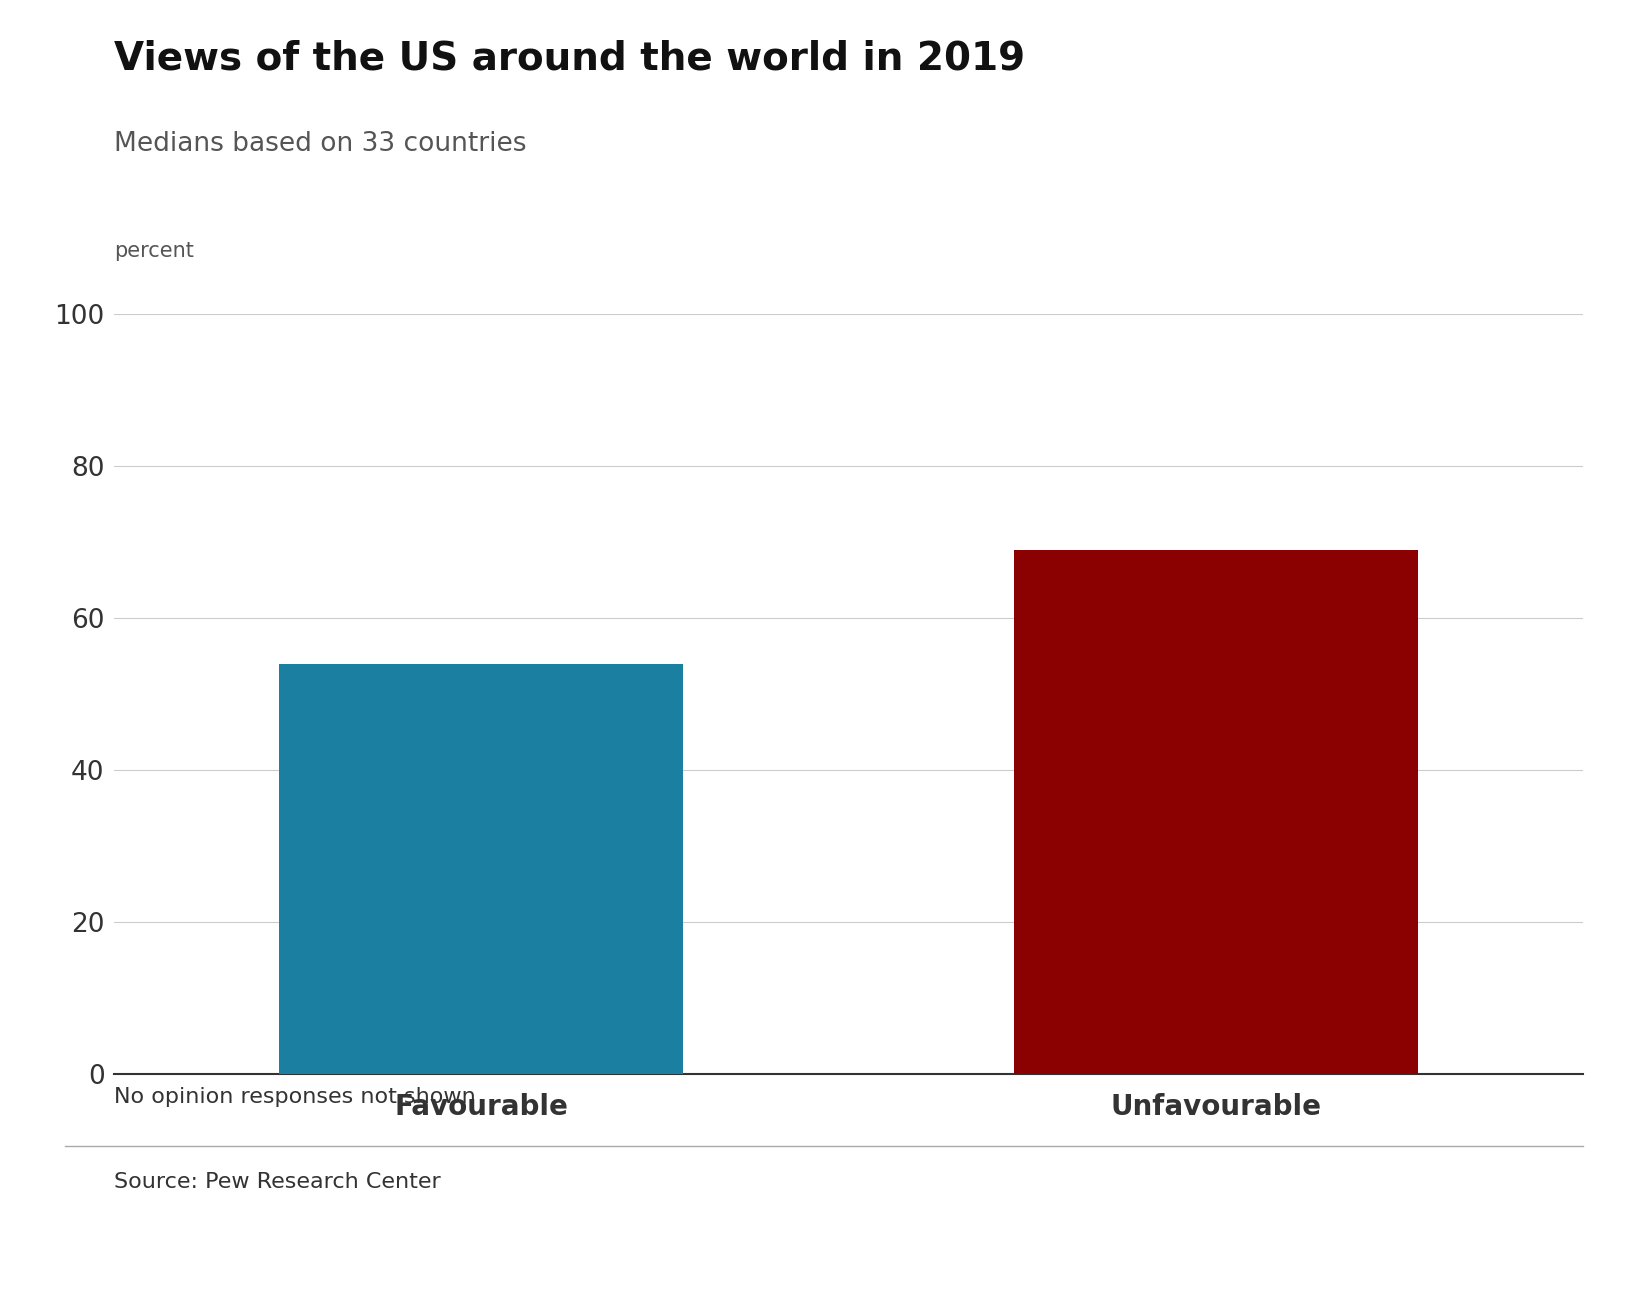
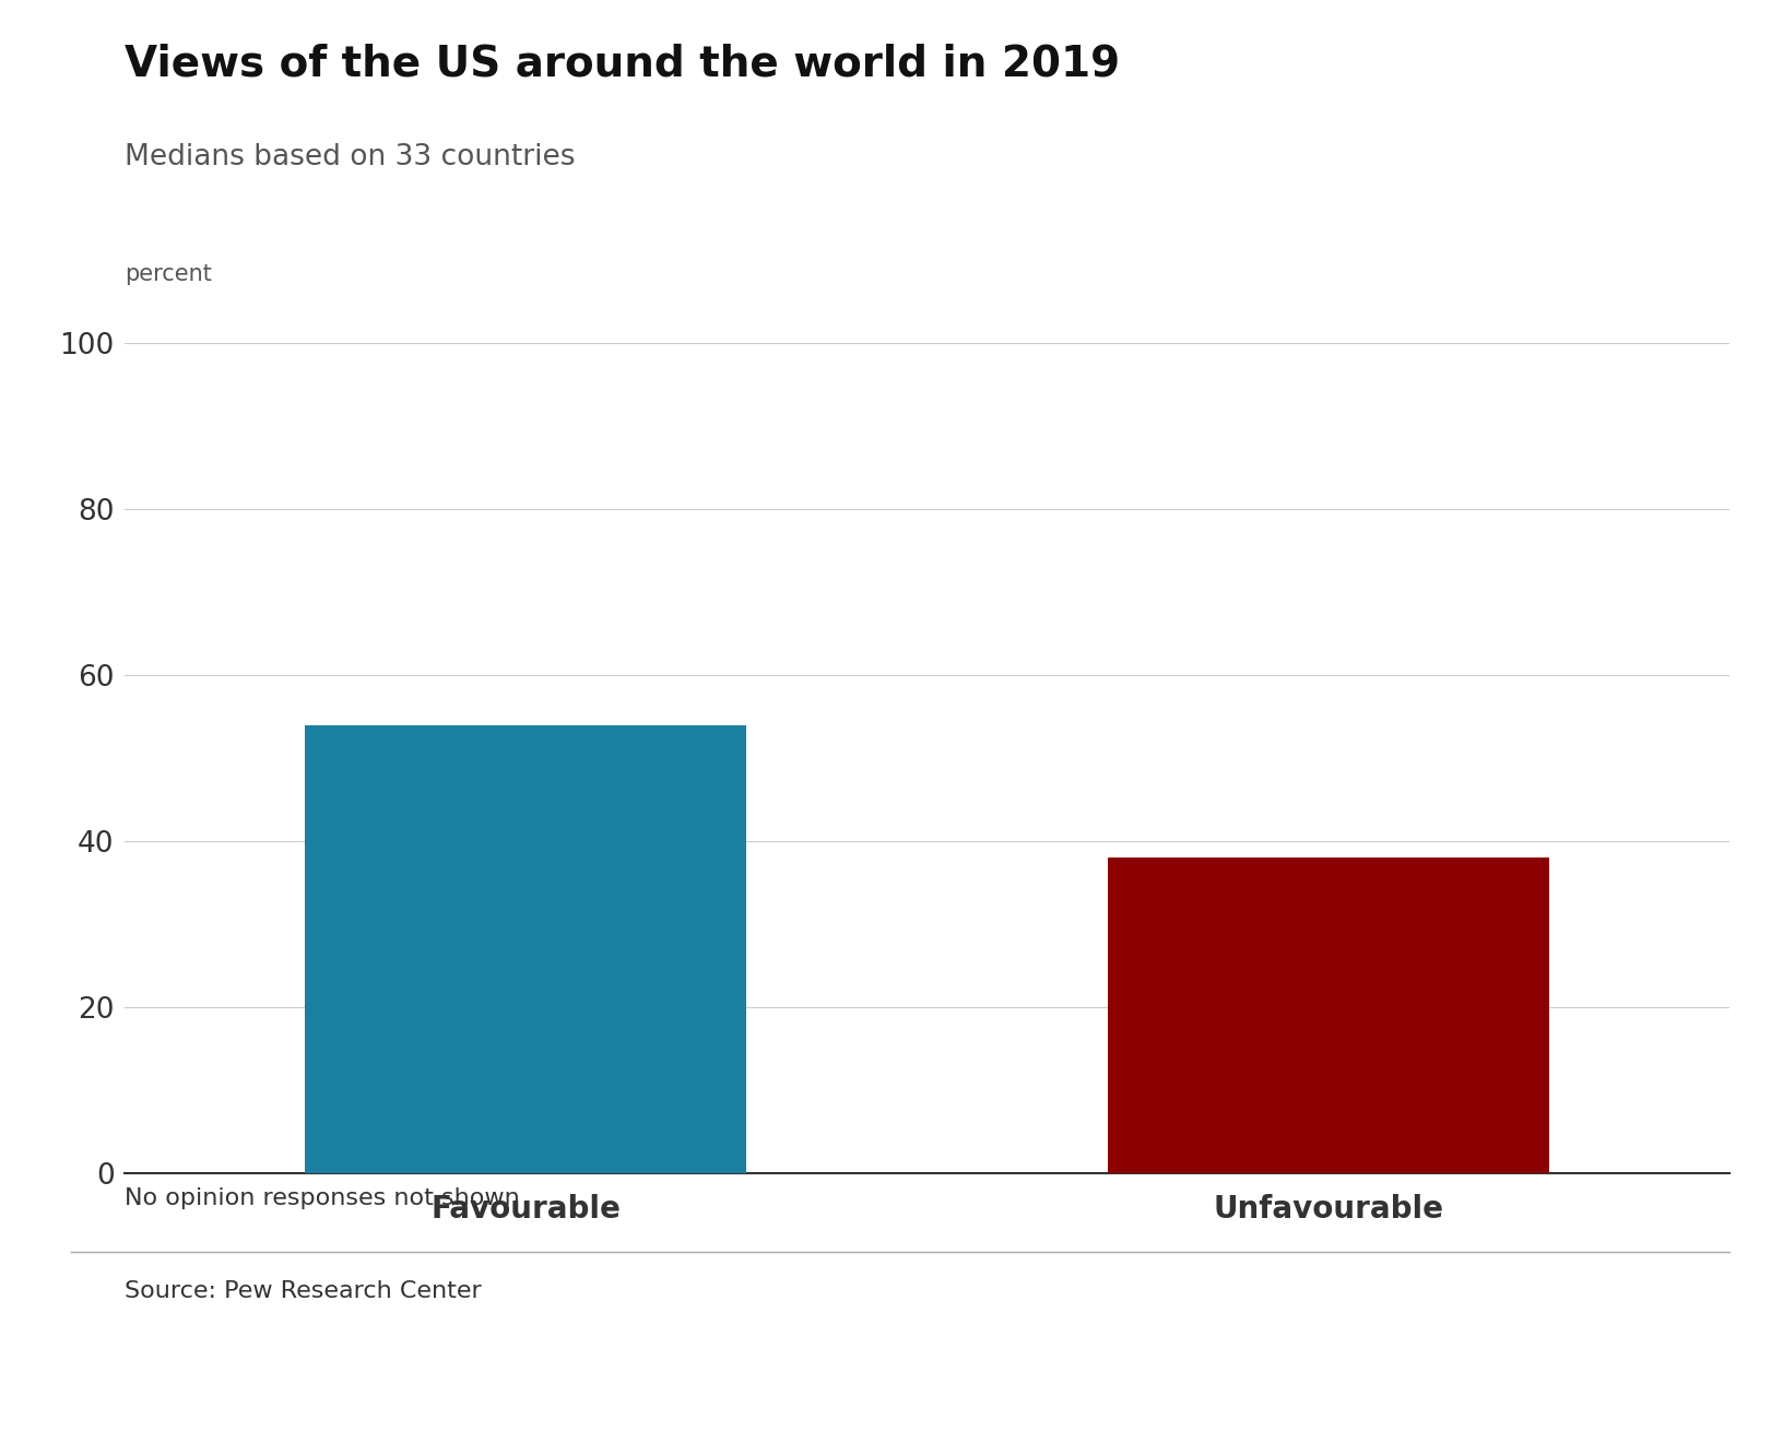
Unfavourable: 69 -> 38
